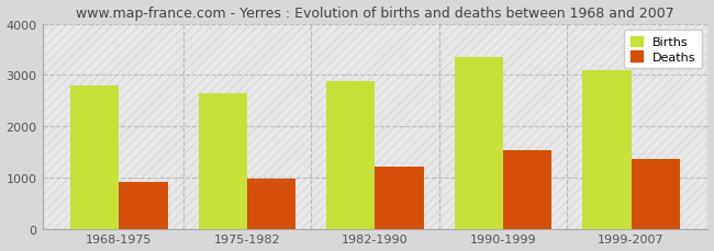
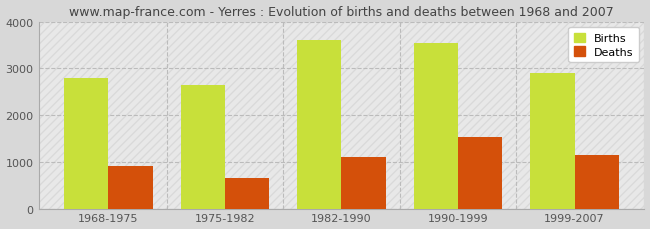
Deaths/1975-1982: 980 -> 650
Births/1982-1990: 2870 -> 3600
Deaths/1982-1990: 1220 -> 1100
Births/1990-1999: 3340 -> 3550
Births/1999-2007: 3100 -> 2900
Deaths/1999-2007: 1360 -> 1150
